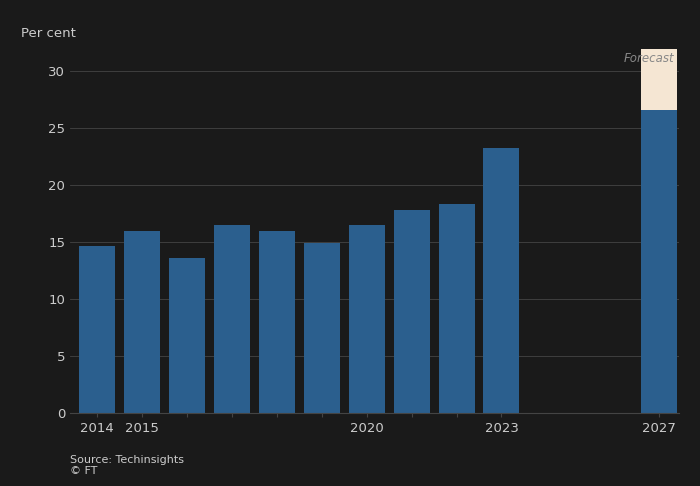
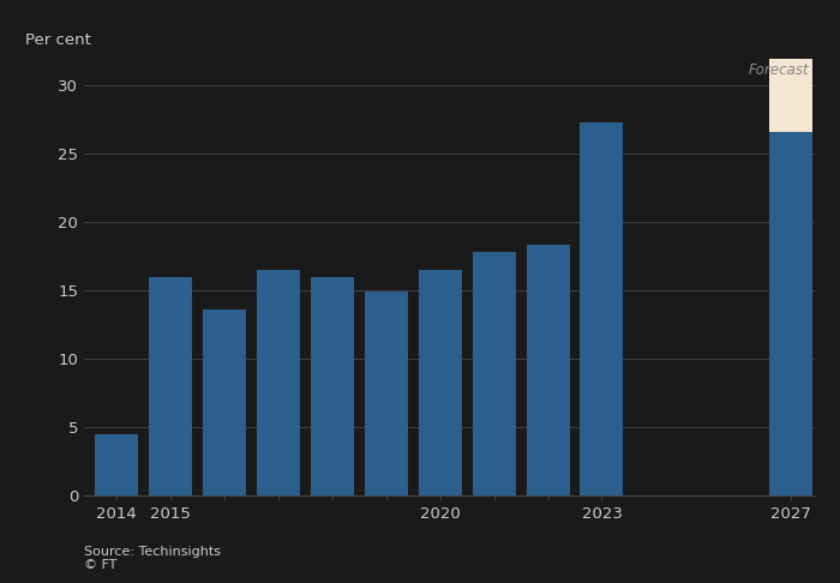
2014: 14.7 -> 4.5
2023: 23.3 -> 27.3
